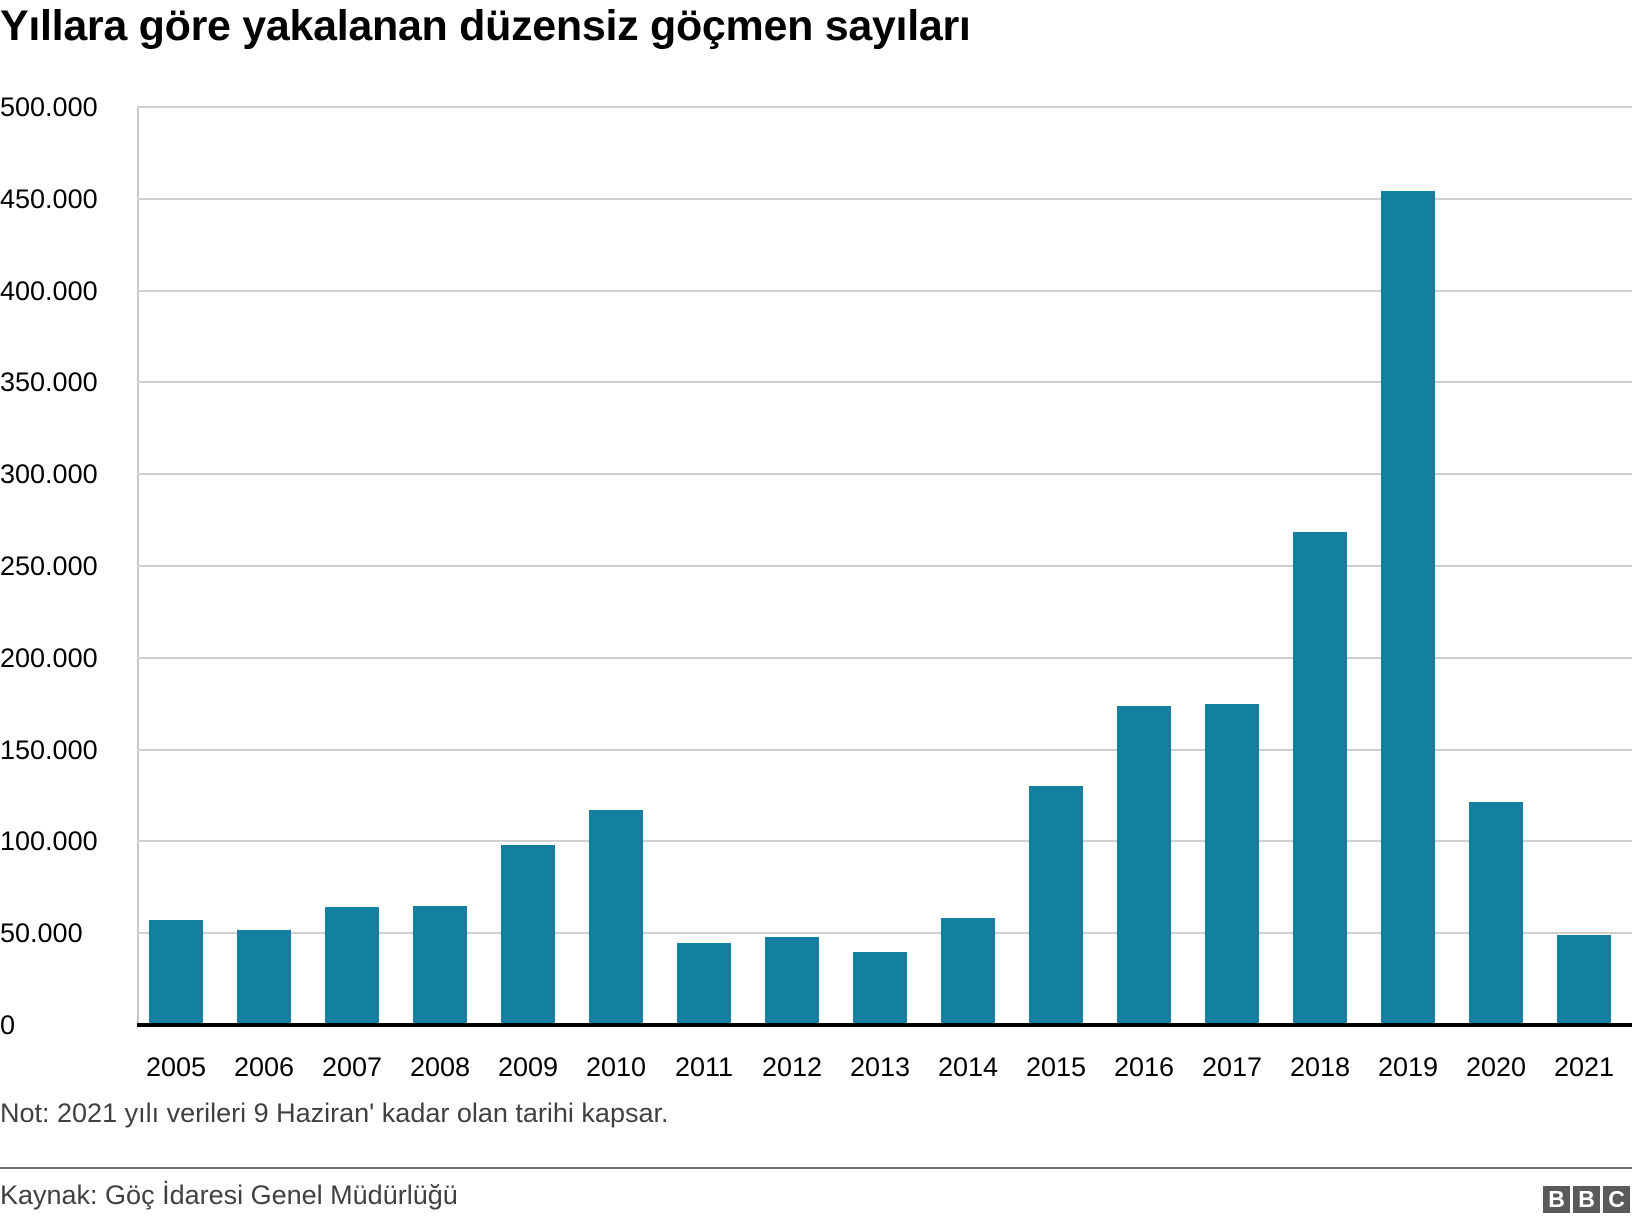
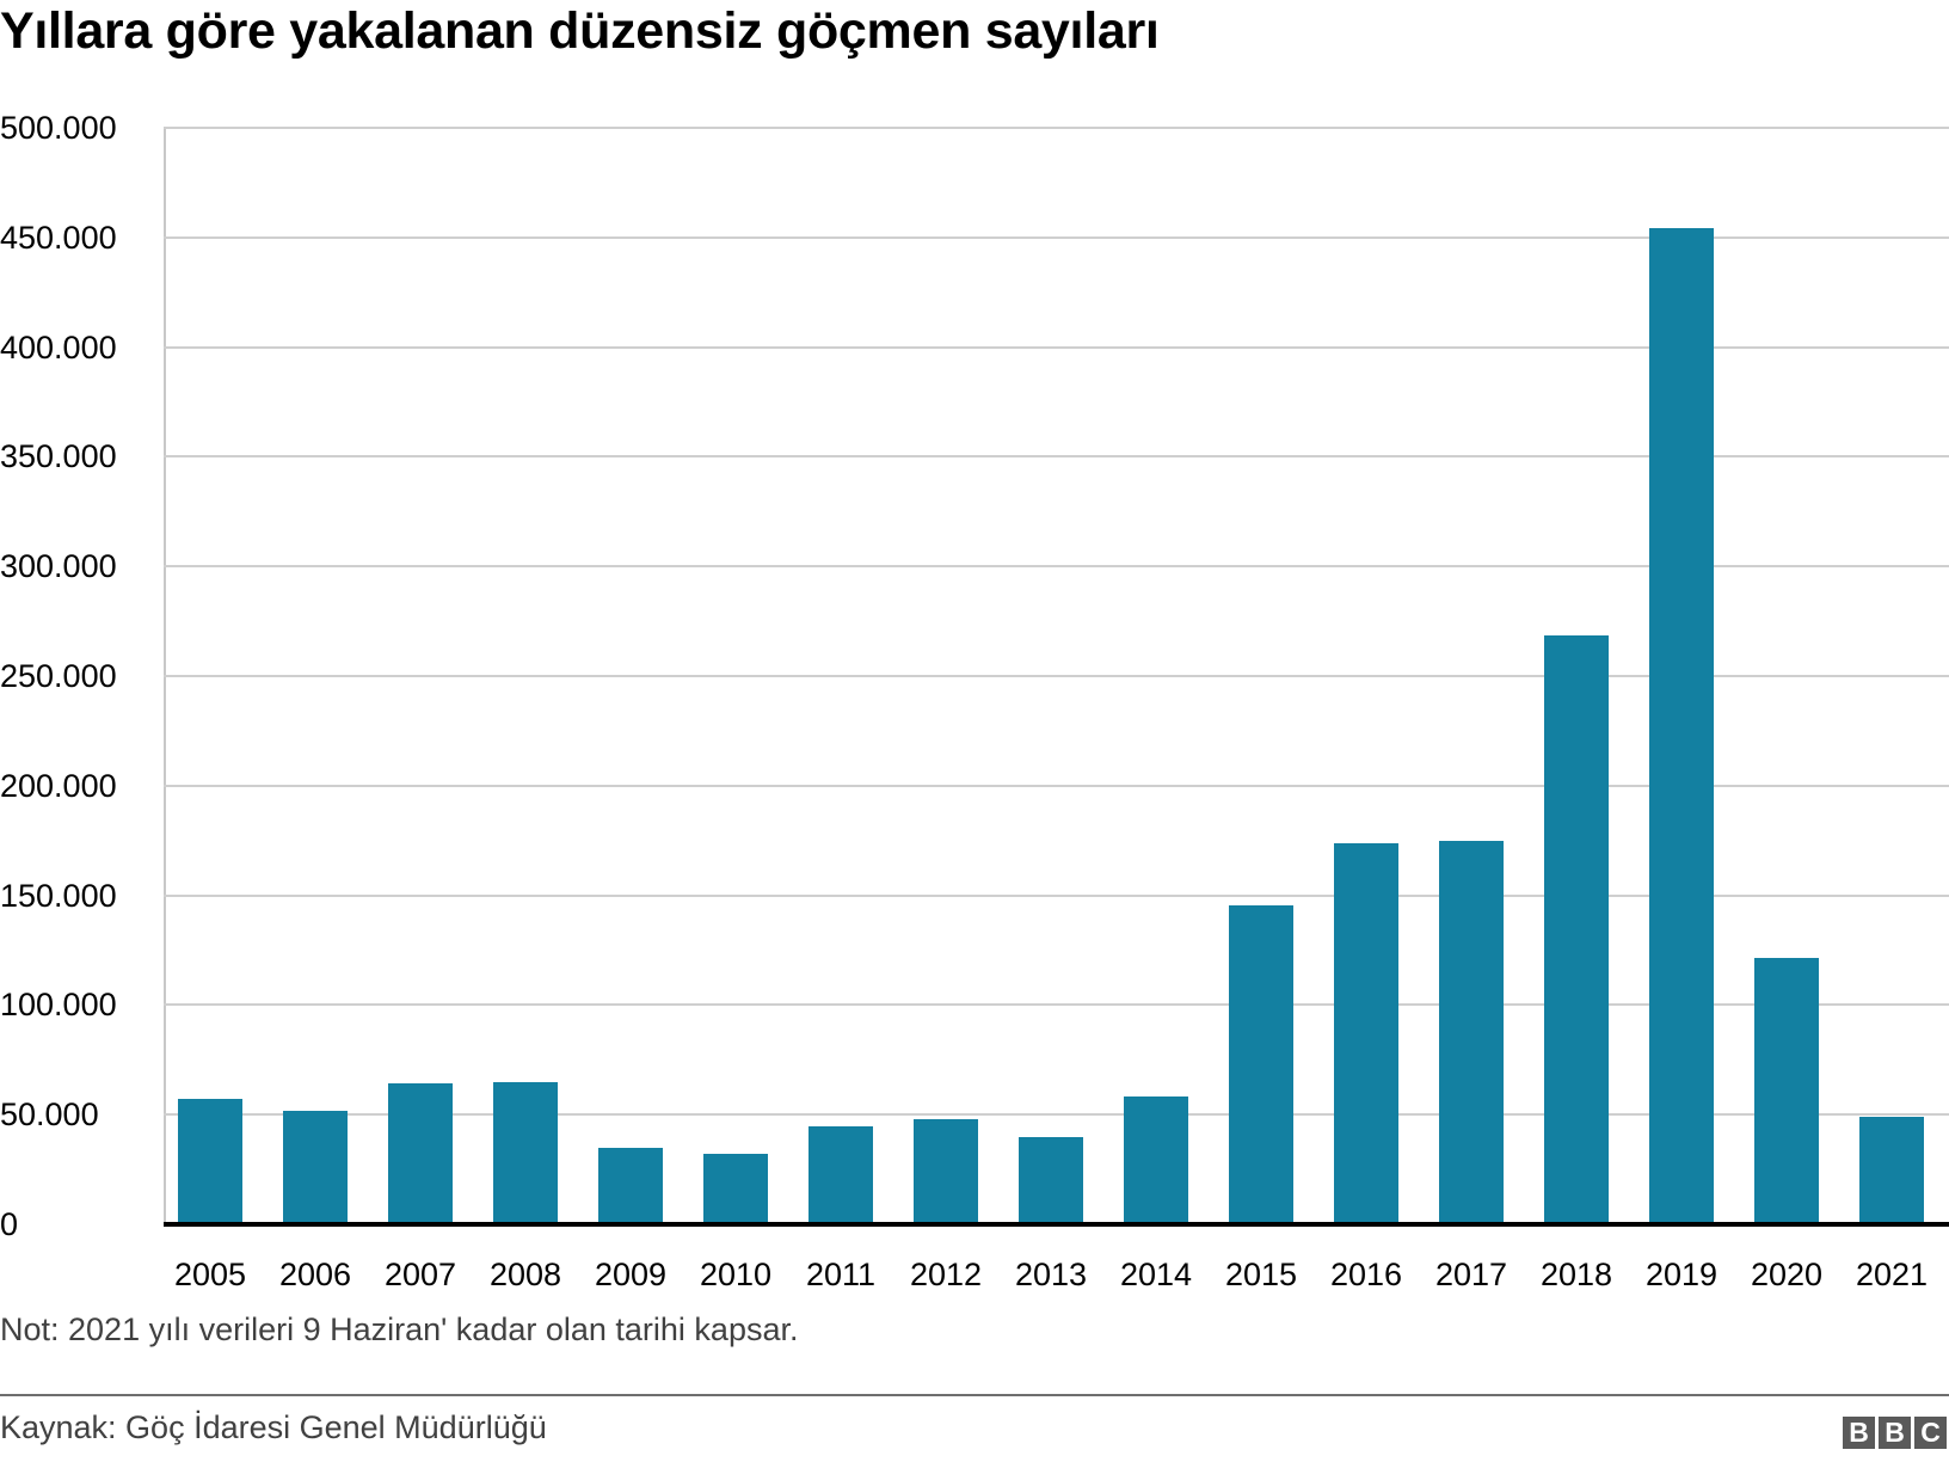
2009: 98000 -> 35000
2010: 117000 -> 32000
2015: 130000 -> 146000
